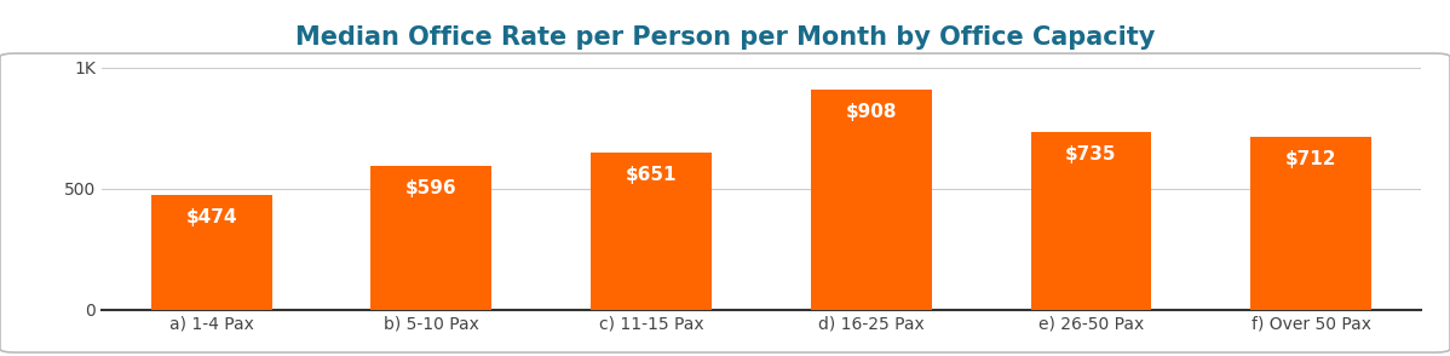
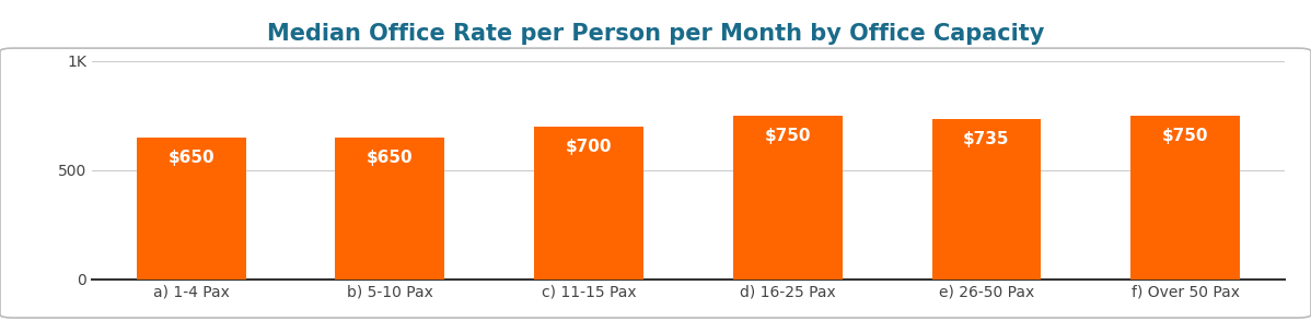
a) 1-4 Pax: $474 -> $650
b) 5-10 Pax: $596 -> $650
c) 11-15 Pax: $651 -> $700
d) 16-25 Pax: $908 -> $750
f) Over 50 Pax: $712 -> $750
